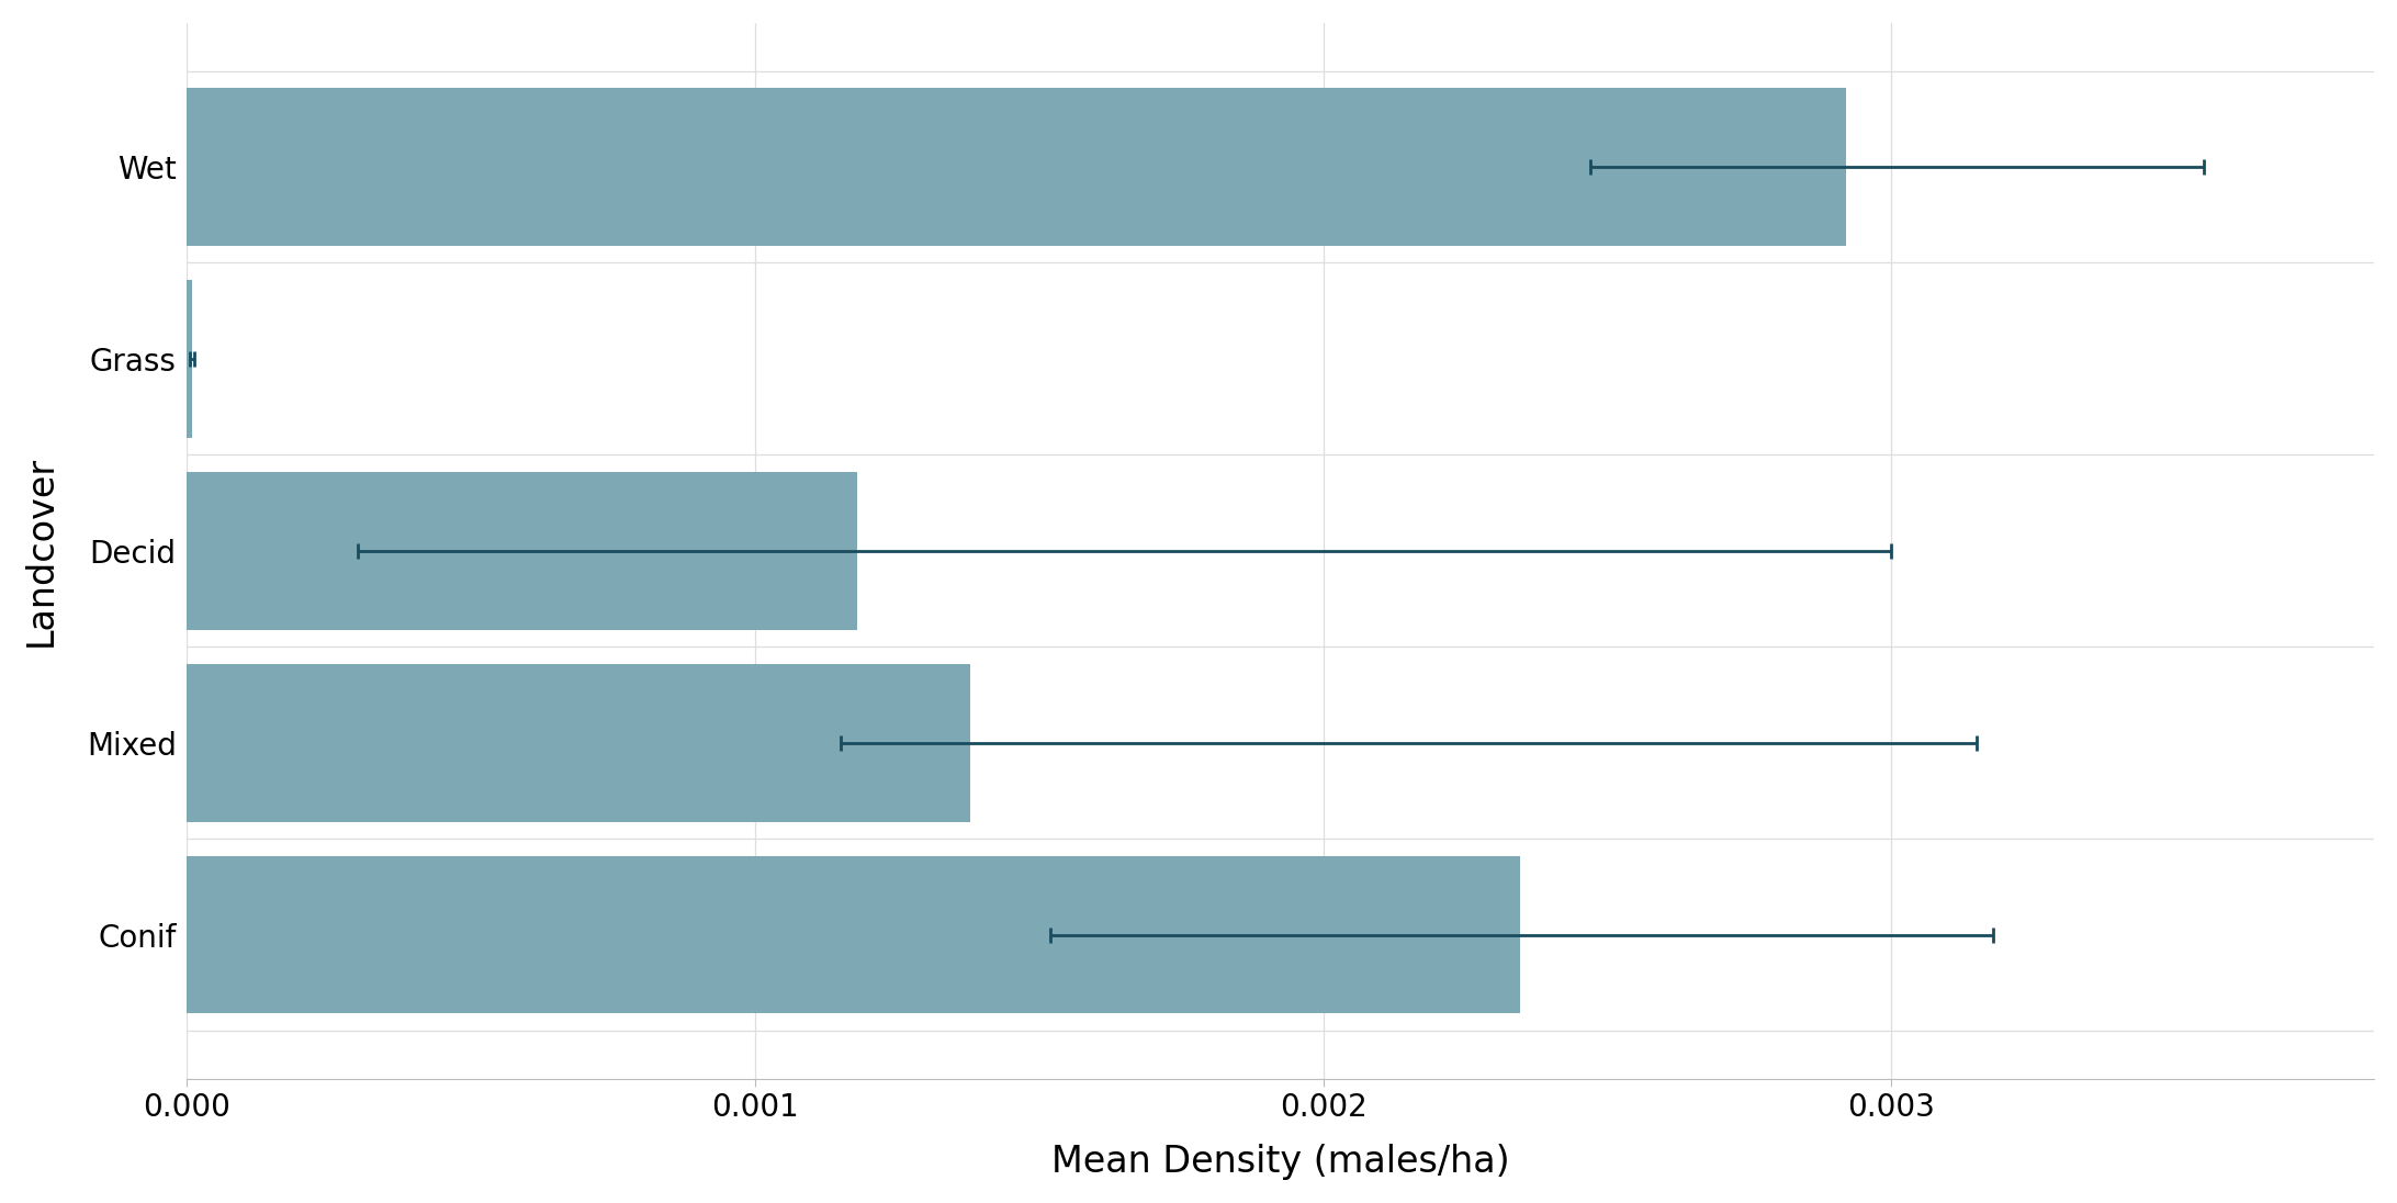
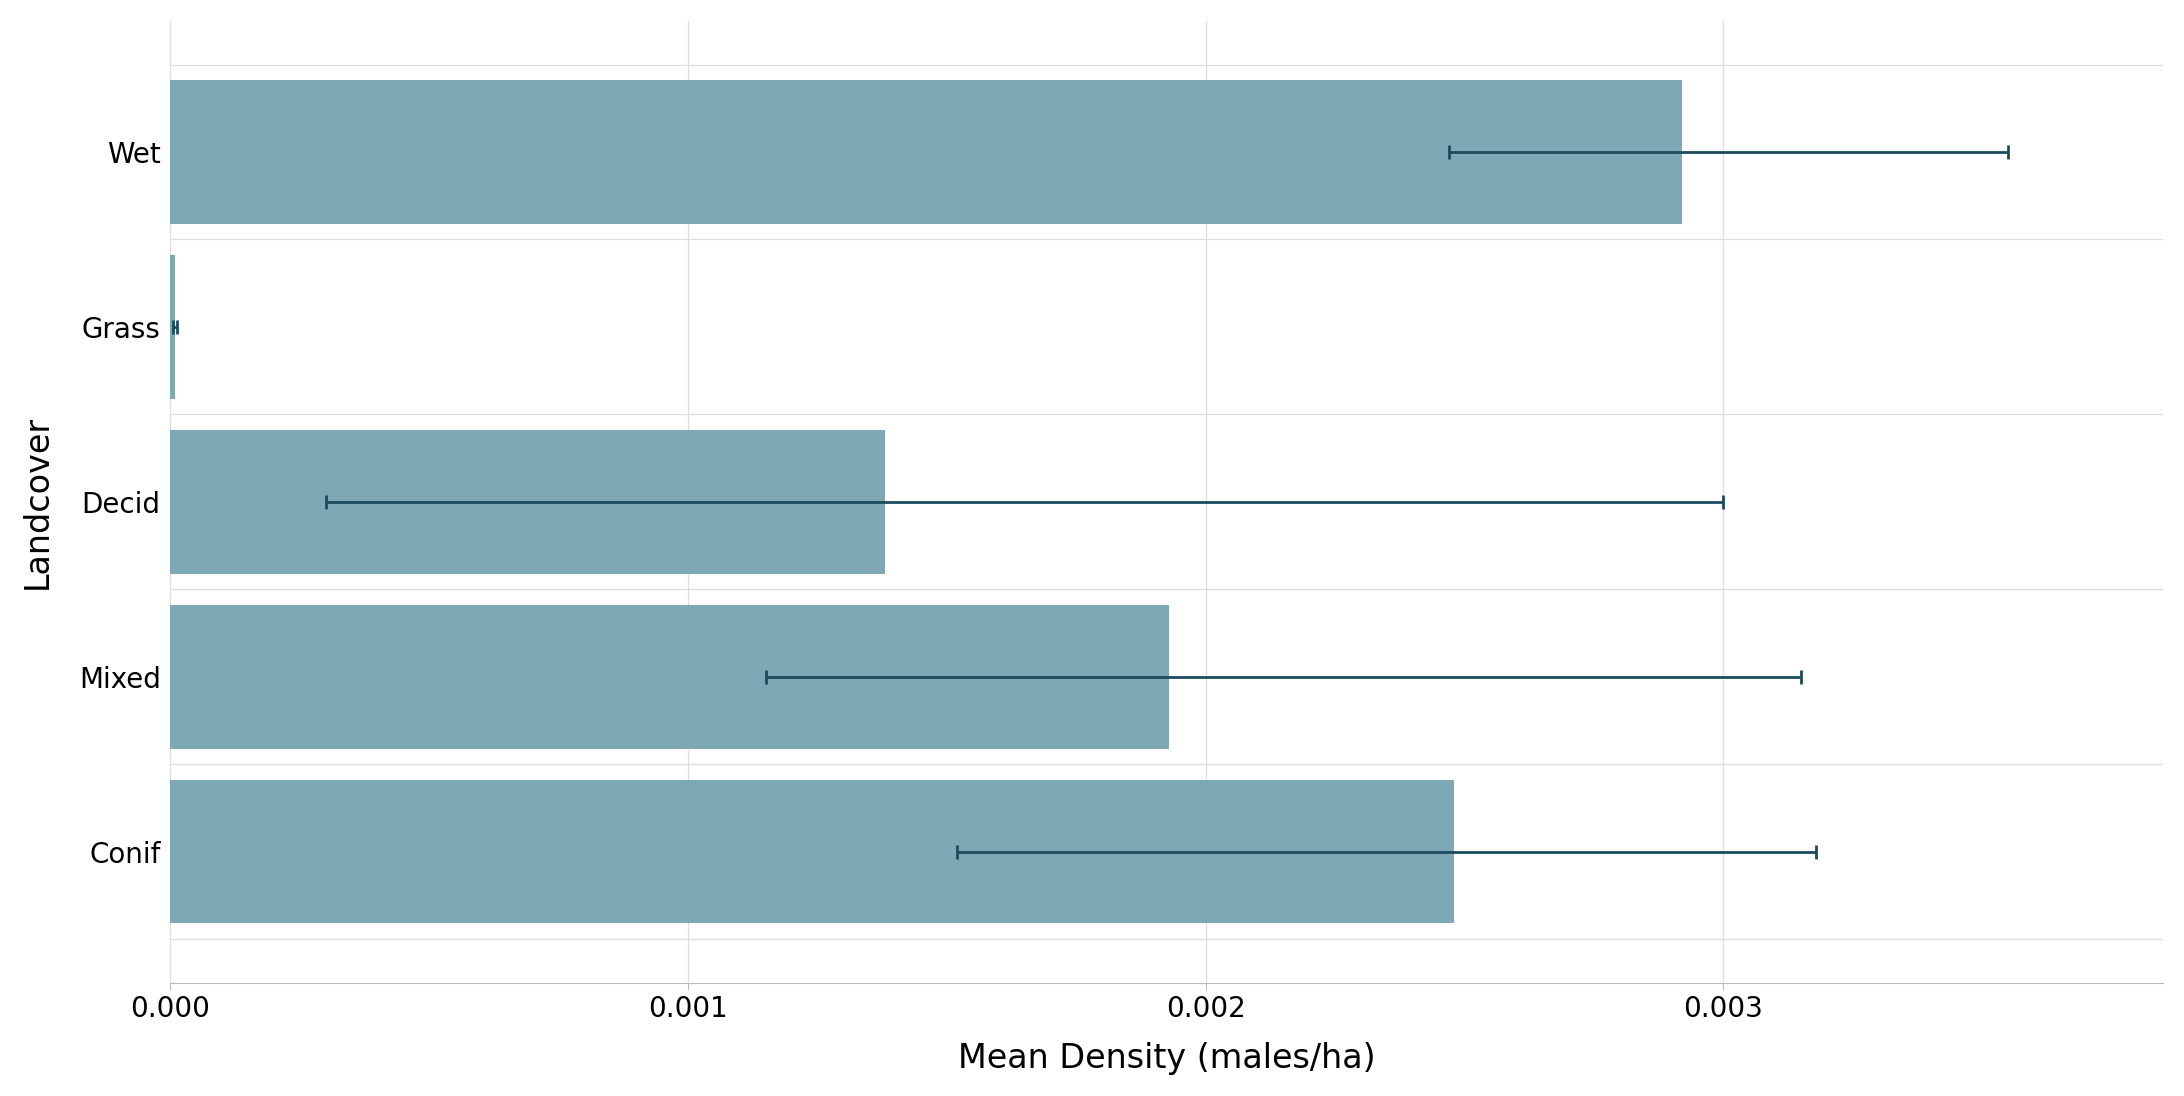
Decid: 0.001180 -> 0.001380
Mixed: 0.001378 -> 0.001930
Conif: 0.002346 -> 0.002480
